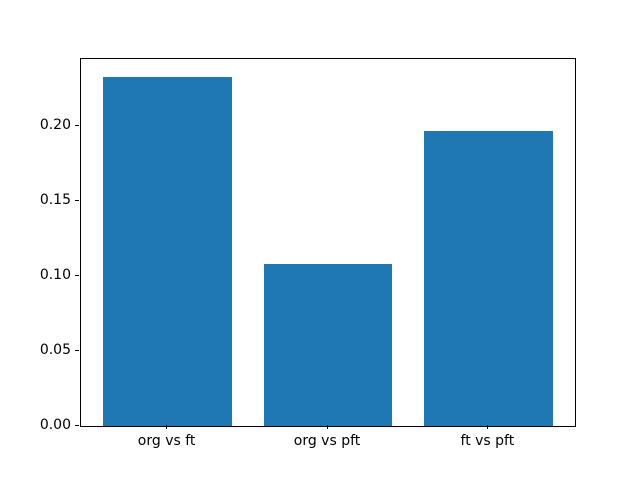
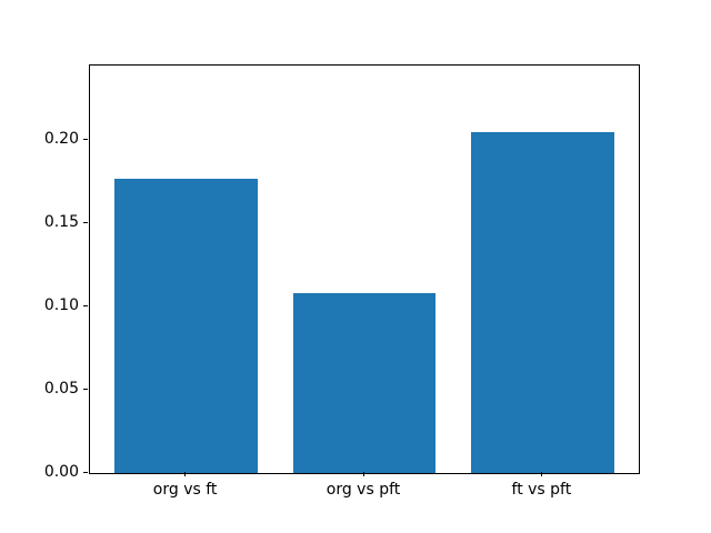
org vs ft: 0.233 -> 0.177
ft vs pft: 0.197 -> 0.205
